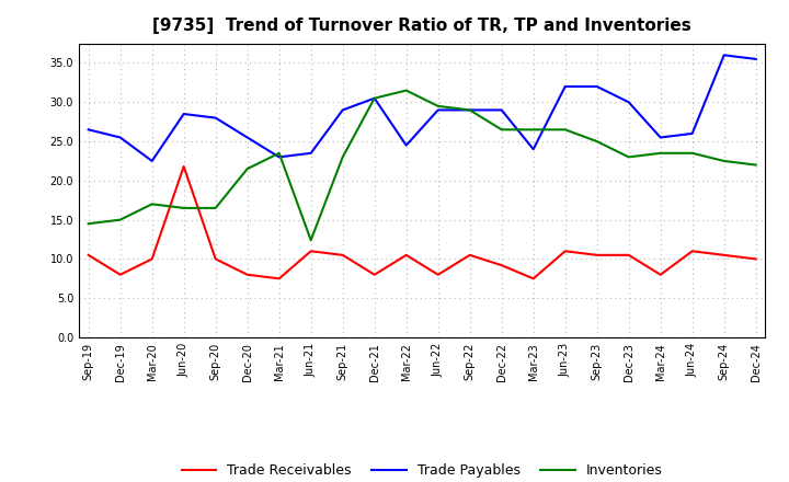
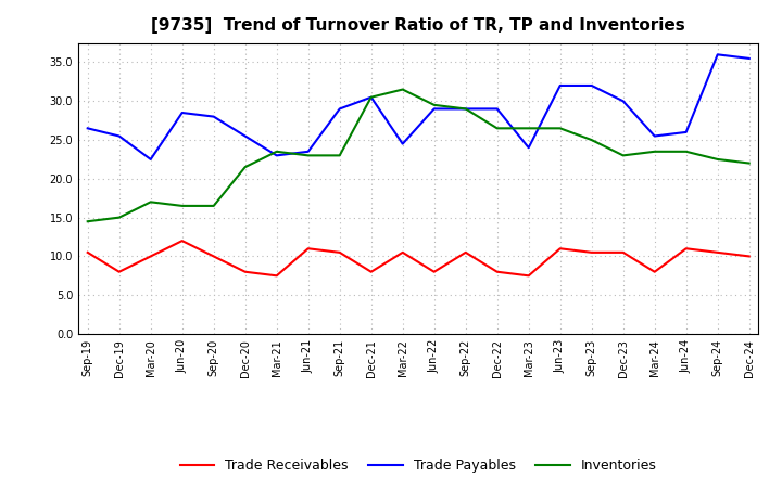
Trade Receivables/Jun-20: 21.8 -> 12.0
Inventories/Jun-21: 12.4 -> 23.0
Trade Receivables/Dec-22: 9.2 -> 8.0
